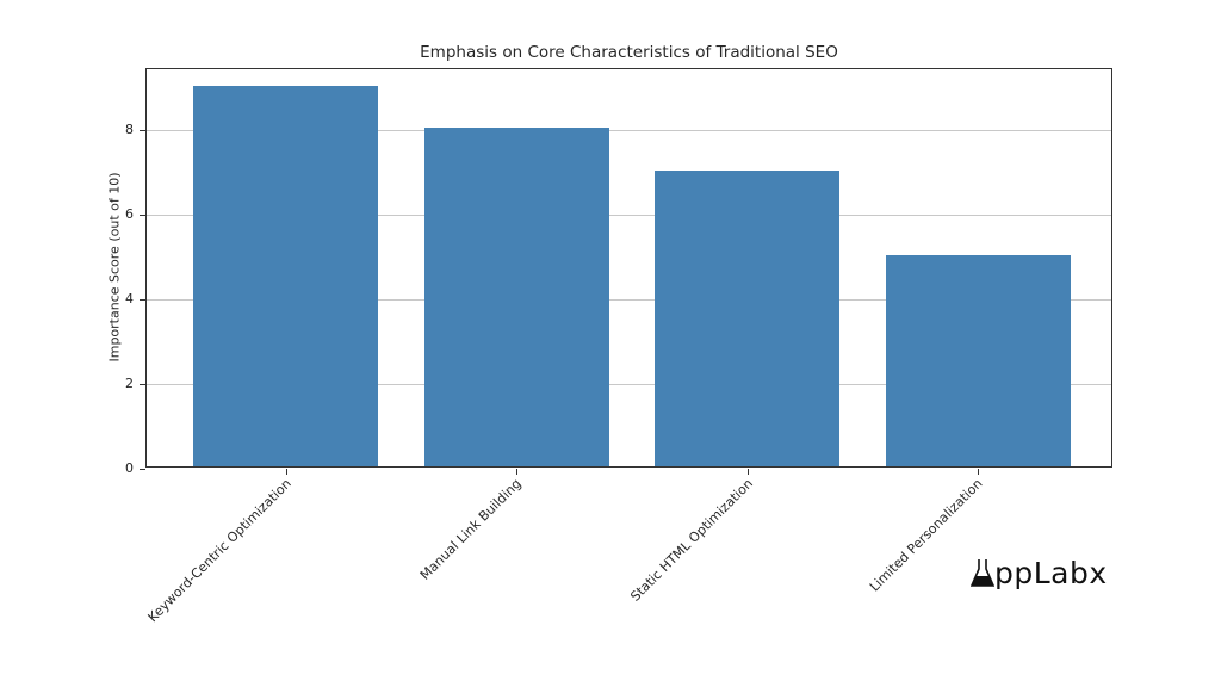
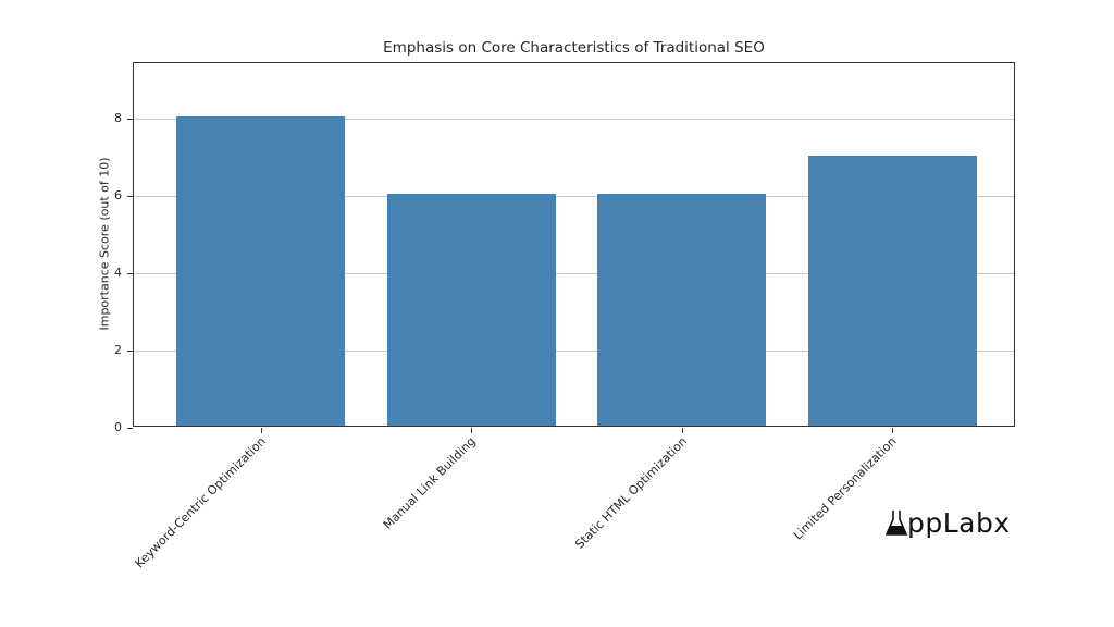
Keyword-Centric Optimization: 9 -> 8
Manual Link Building: 8 -> 6
Static HTML Optimization: 7 -> 6
Limited Personalization: 5 -> 7
